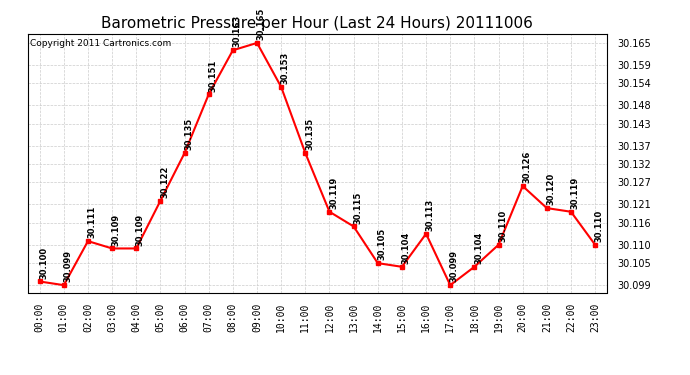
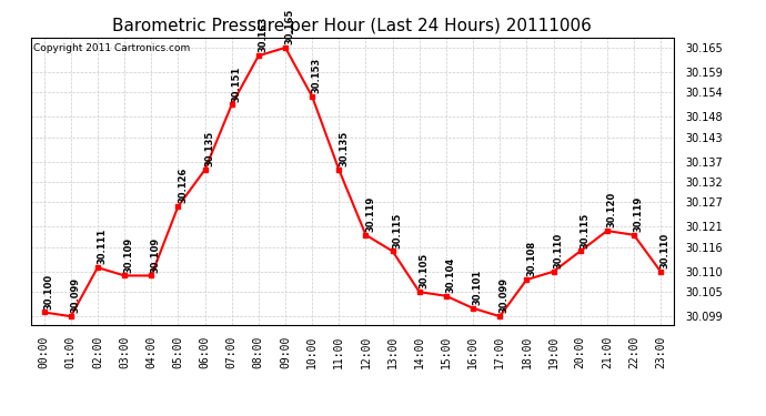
05:00: 30.122 -> 30.126
16:00: 30.113 -> 30.101
18:00: 30.104 -> 30.108
20:00: 30.126 -> 30.115
